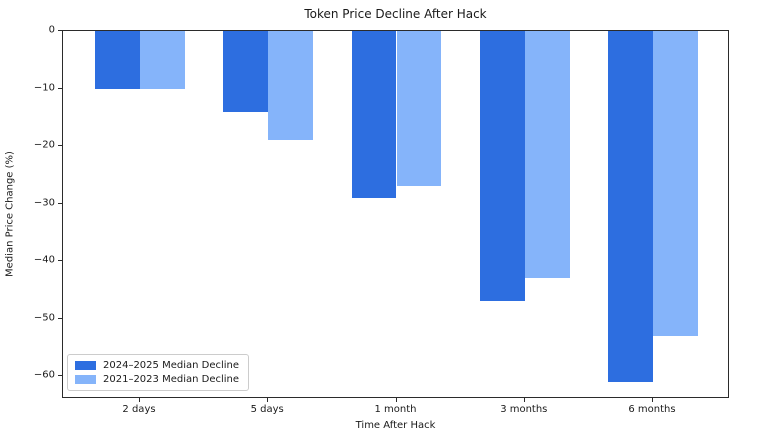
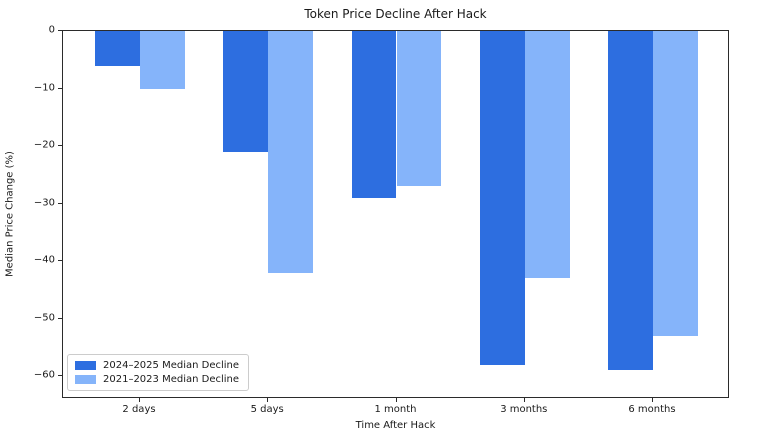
2024–2025 Median Decline/2 days: -10 -> -6
2024–2025 Median Decline/5 days: -14 -> -21
2021–2023 Median Decline/5 days: -19 -> -42
2024–2025 Median Decline/3 months: -47 -> -58
2024–2025 Median Decline/6 months: -61 -> -59
